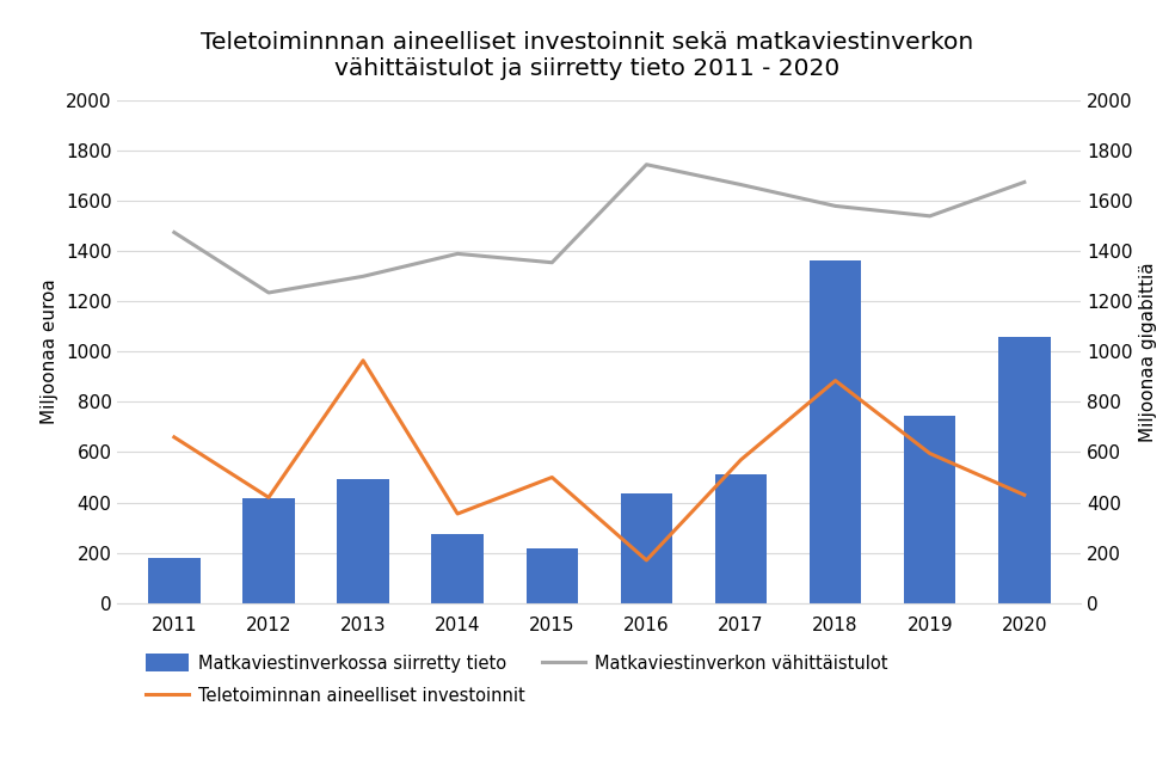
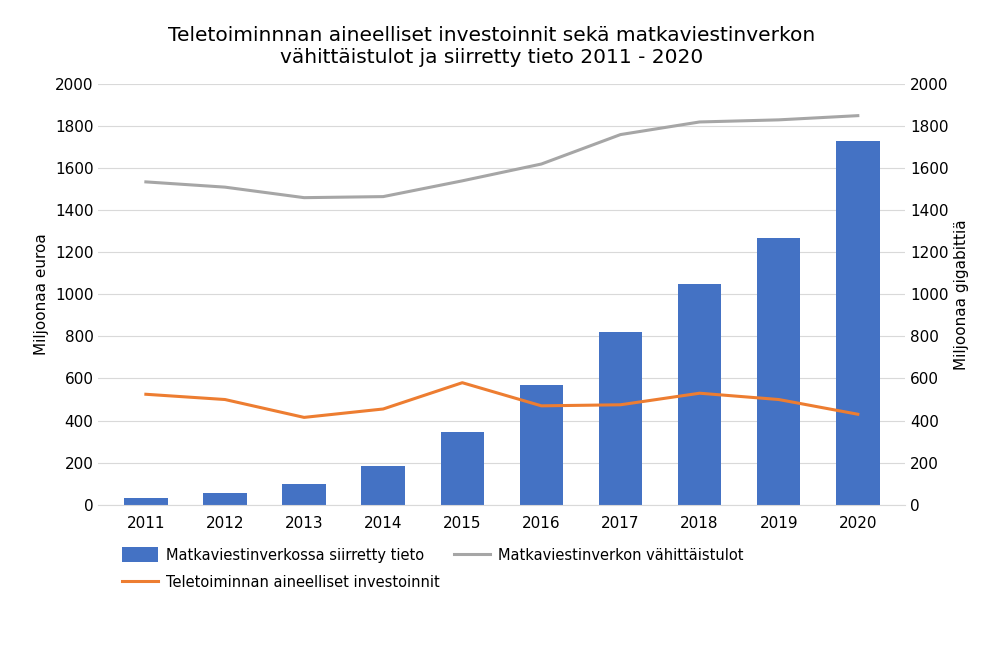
Matkaviestinverkossa siirretty tieto/2011: 180 -> 30
Teletoiminnan aineelliset investoinnit/2011: 660 -> 525
Matkaviestinverkon vähittäistulot/2011: 1475 -> 1535
Matkaviestinverkossa siirretty tieto/2012: 415 -> 55
Teletoiminnan aineelliset investoinnit/2012: 420 -> 500
Matkaviestinverkon vähittäistulot/2012: 1235 -> 1510
Matkaviestinverkossa siirretty tieto/2013: 495 -> 100
Teletoiminnan aineelliset investoinnit/2013: 965 -> 415
Matkaviestinverkon vähittäistulot/2013: 1300 -> 1460
Matkaviestinverkossa siirretty tieto/2014: 275 -> 185
Teletoiminnan aineelliset investoinnit/2014: 355 -> 455
Matkaviestinverkon vähittäistulot/2014: 1390 -> 1465
Matkaviestinverkossa siirretty tieto/2015: 215 -> 345
Teletoiminnan aineelliset investoinnit/2015: 500 -> 580
Matkaviestinverkon vähittäistulot/2015: 1355 -> 1540
Matkaviestinverkossa siirretty tieto/2016: 435 -> 570
Teletoiminnan aineelliset investoinnit/2016: 170 -> 470
Matkaviestinverkon vähittäistulot/2016: 1745 -> 1620
Matkaviestinverkossa siirretty tieto/2017: 510 -> 820
Teletoiminnan aineelliset investoinnit/2017: 570 -> 475
Matkaviestinverkon vähittäistulot/2017: 1665 -> 1760
Matkaviestinverkossa siirretty tieto/2018: 1365 -> 1050
Teletoiminnan aineelliset investoinnit/2018: 885 -> 530
Matkaviestinverkon vähittäistulot/2018: 1580 -> 1820
Matkaviestinverkossa siirretty tieto/2019: 745 -> 1270
Teletoiminnan aineelliset investoinnit/2019: 595 -> 500
Matkaviestinverkon vähittäistulot/2019: 1540 -> 1830
Matkaviestinverkossa siirretty tieto/2020: 1060 -> 1730
Matkaviestinverkon vähittäistulot/2020: 1675 -> 1850
